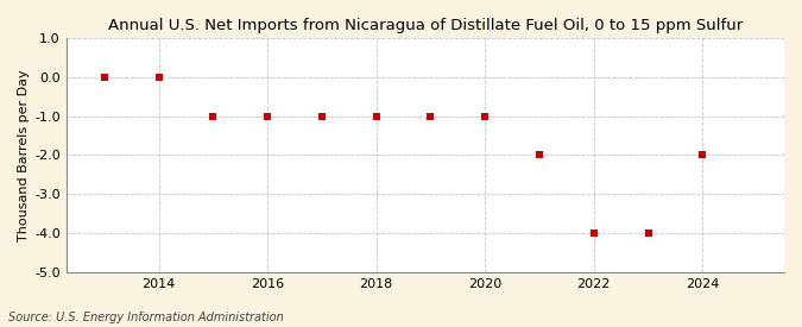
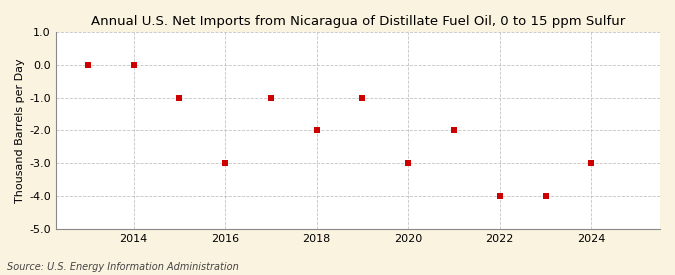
2016: -1 -> -3
2018: -1 -> -2
2020: -1 -> -3
2024: -2 -> -3
